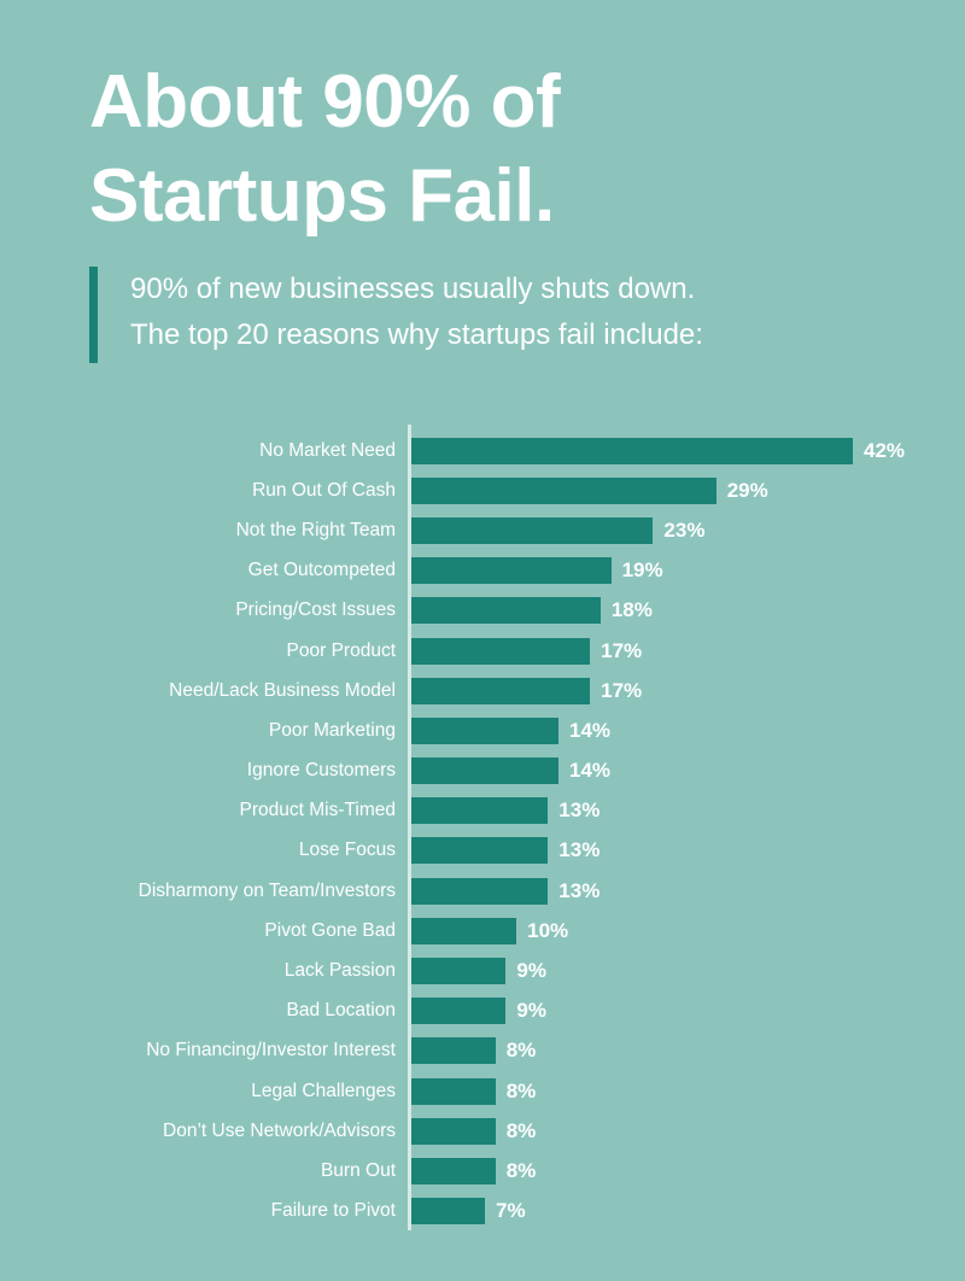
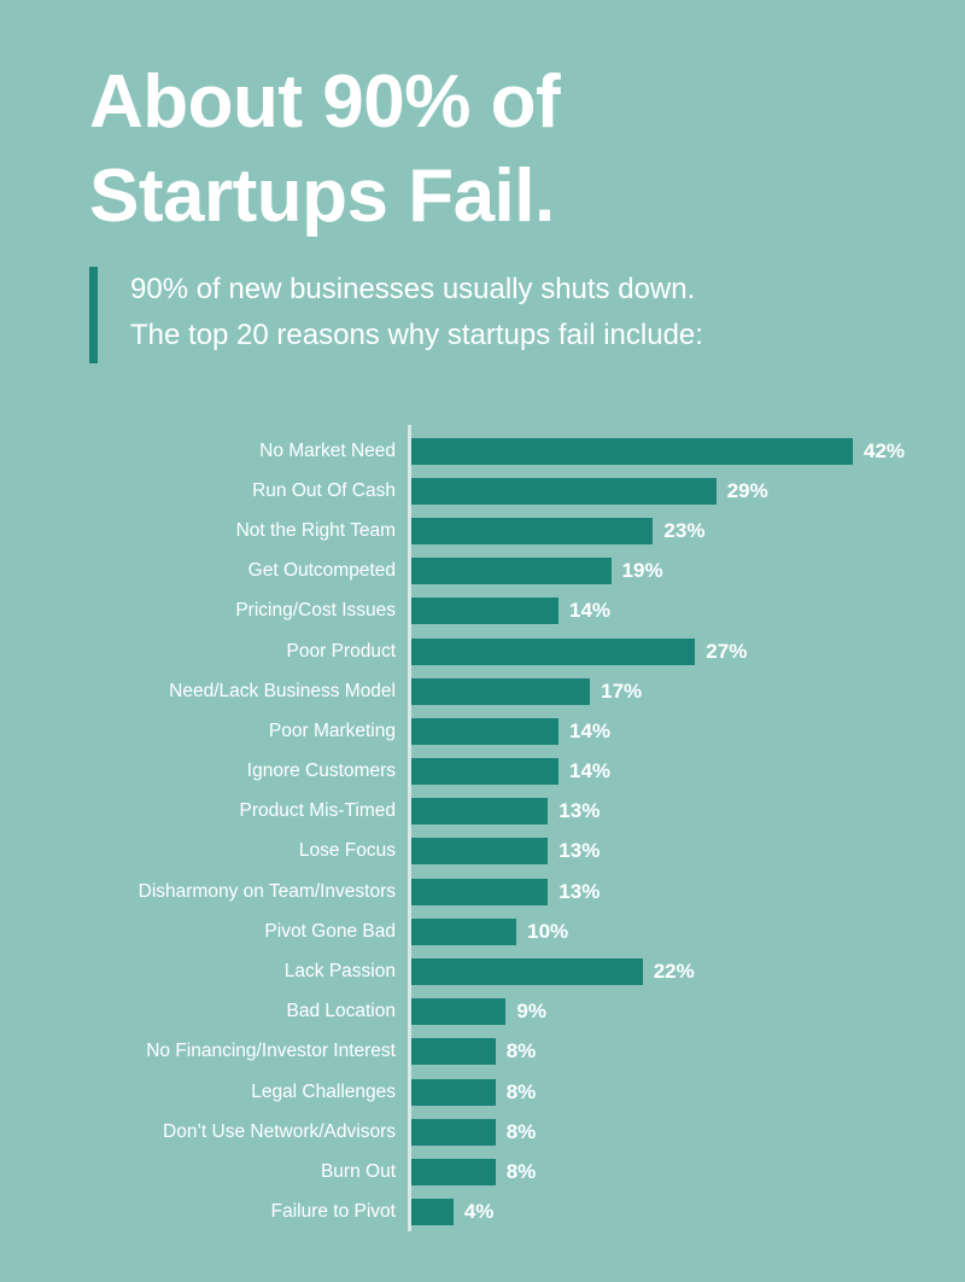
Pricing/Cost Issues: 18% -> 14%
Poor Product: 17% -> 27%
Lack Passion: 9% -> 22%
Failure to Pivot: 7% -> 4%
